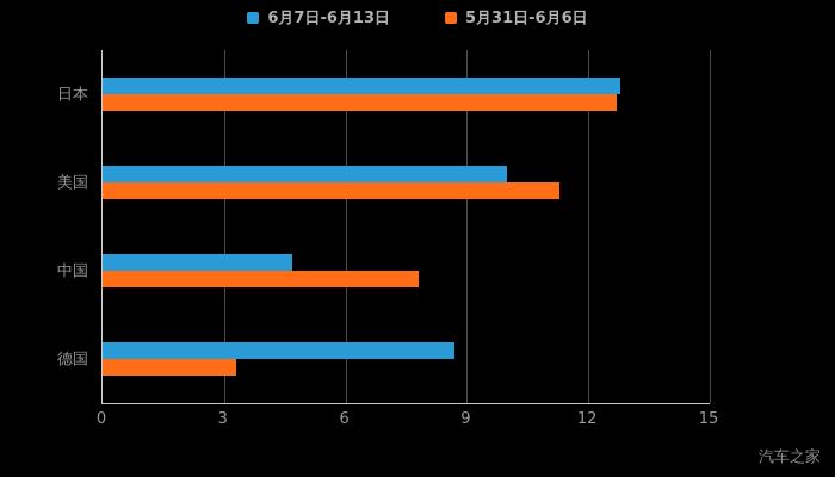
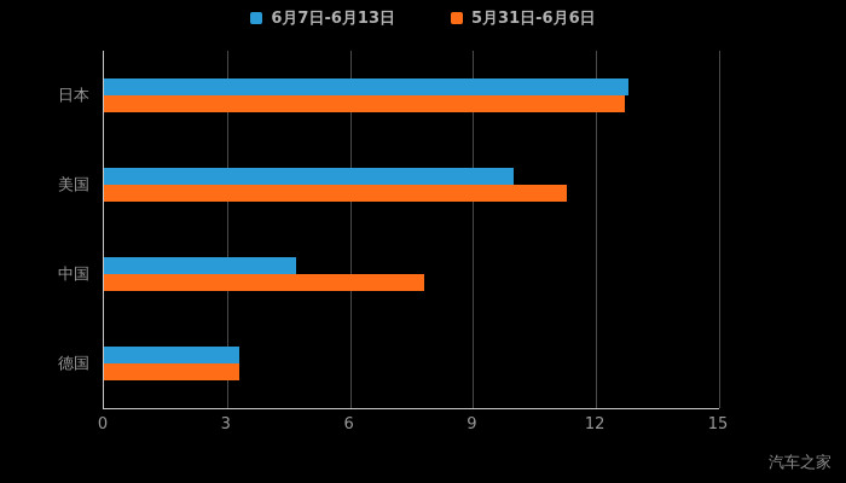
6月7日-6月13日/德国: 8.7 -> 3.3
